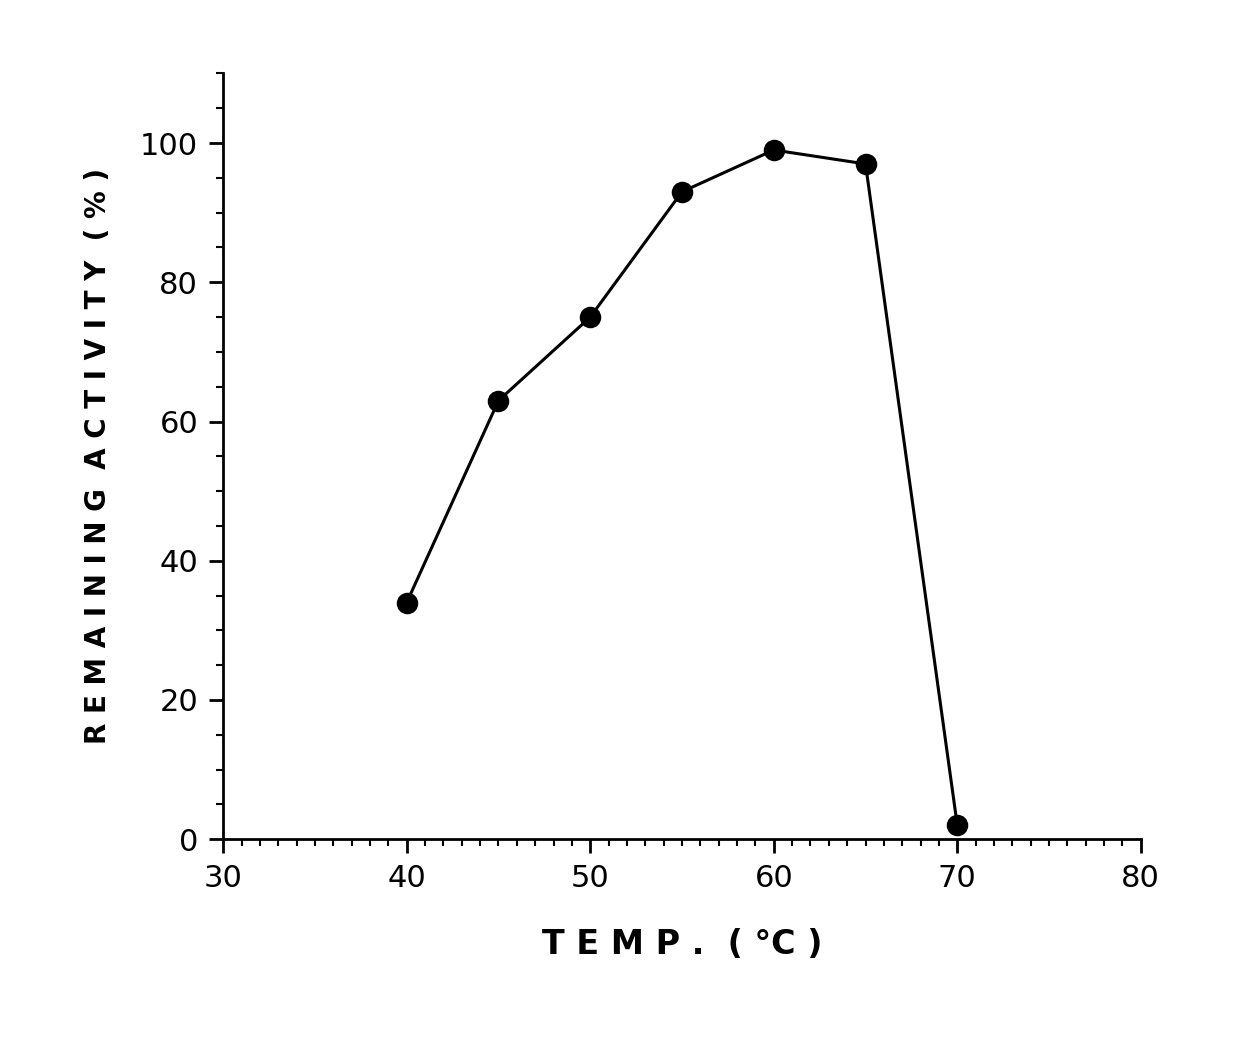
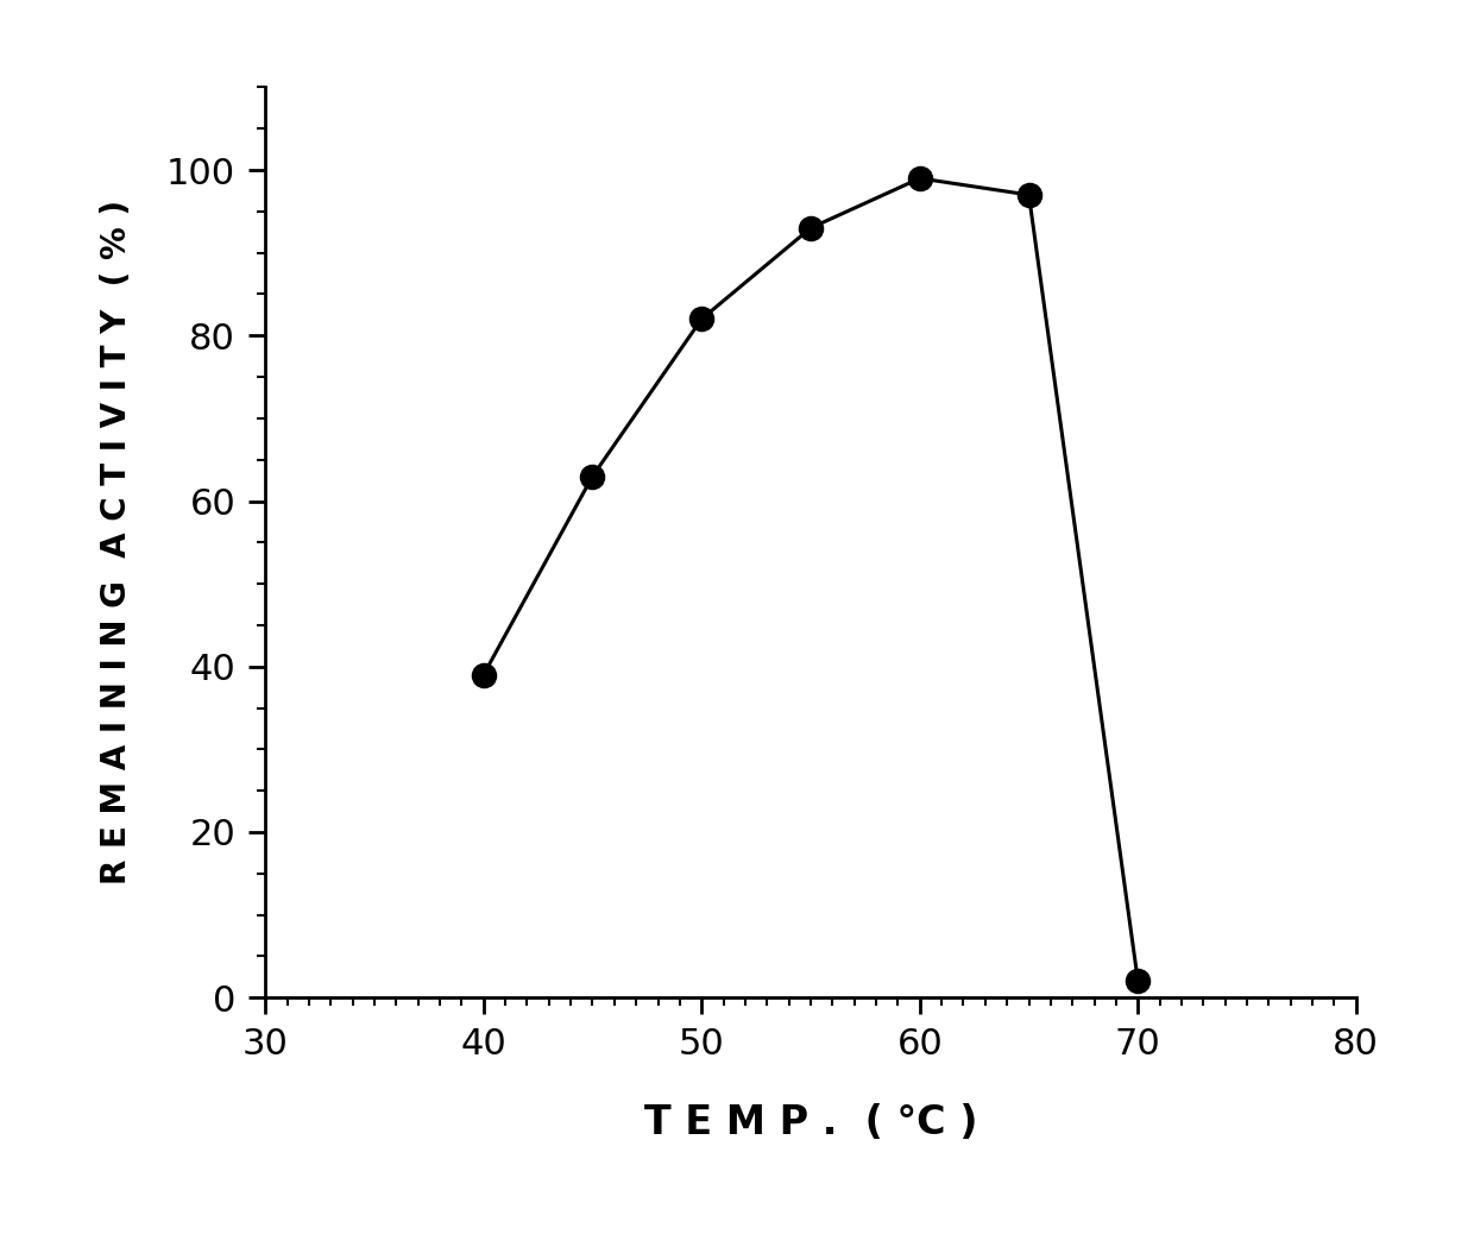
40: 34 -> 39
50: 75 -> 82
